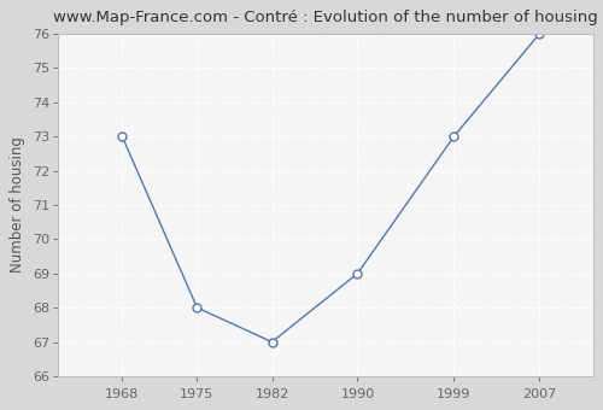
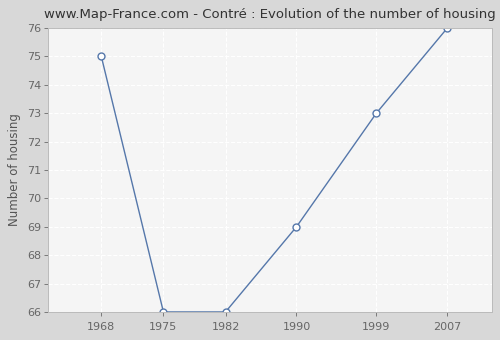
1968: 73 -> 75
1975: 68 -> 66
1982: 67 -> 66
